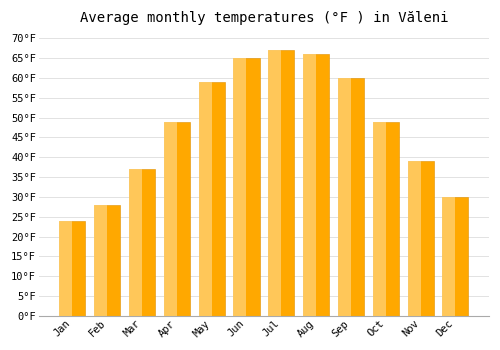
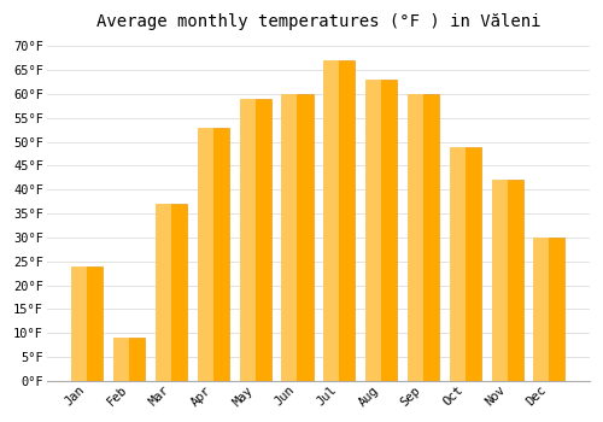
Feb: 28°F -> 9°F
Apr: 49°F -> 53°F
Jun: 65°F -> 60°F
Aug: 66°F -> 63°F
Nov: 39°F -> 42°F
